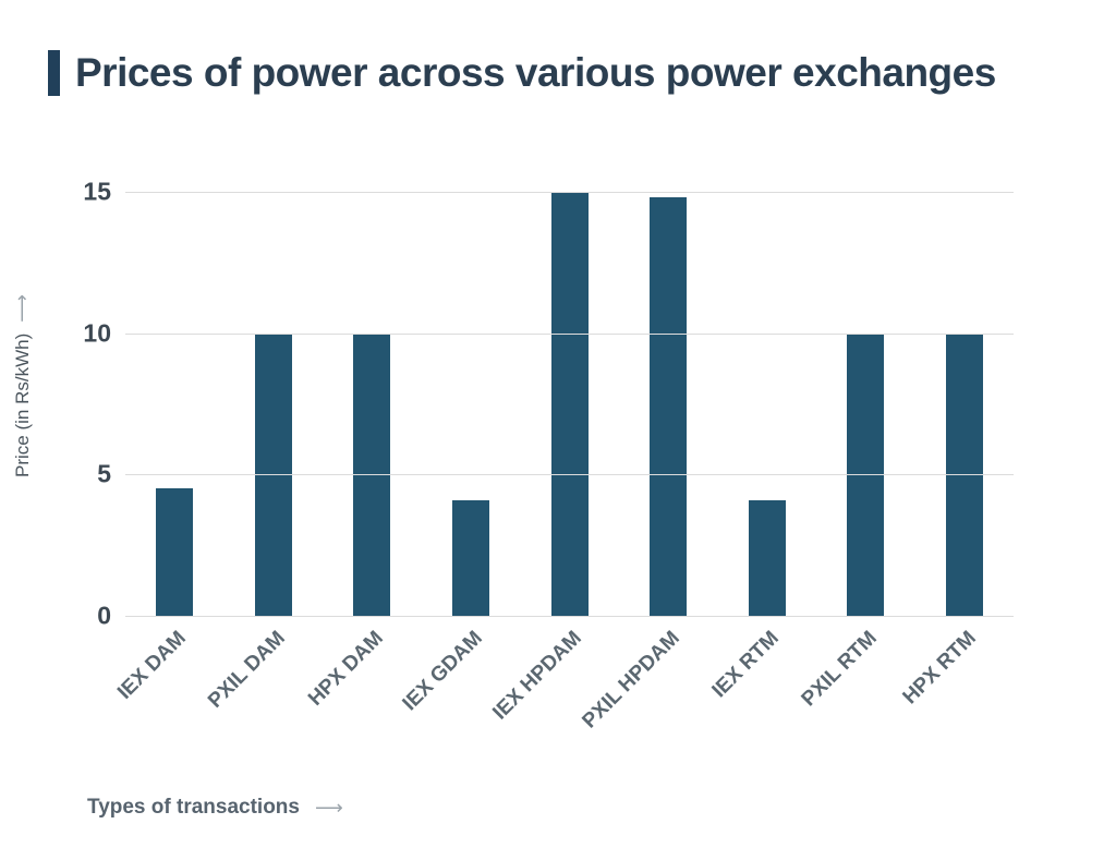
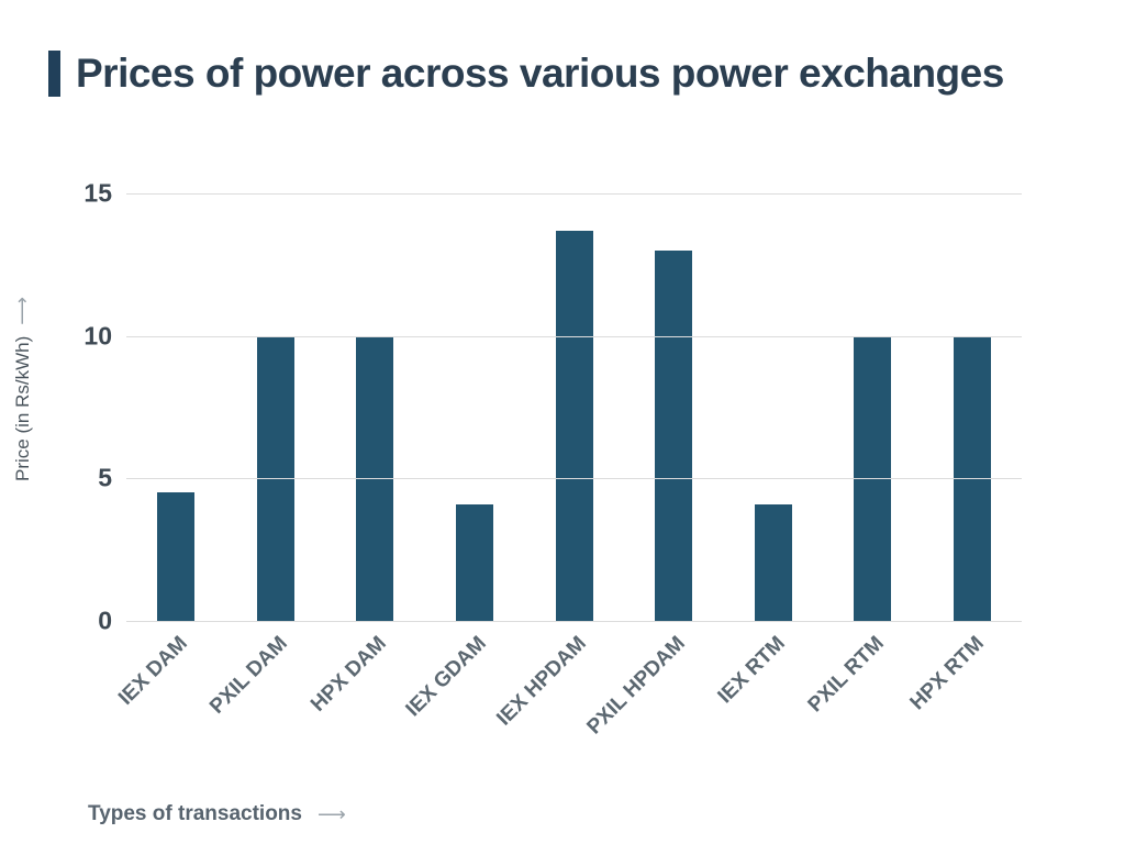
IEX HPDAM: 15.0 -> 13.7
PXIL HPDAM: 14.8 -> 13.0
